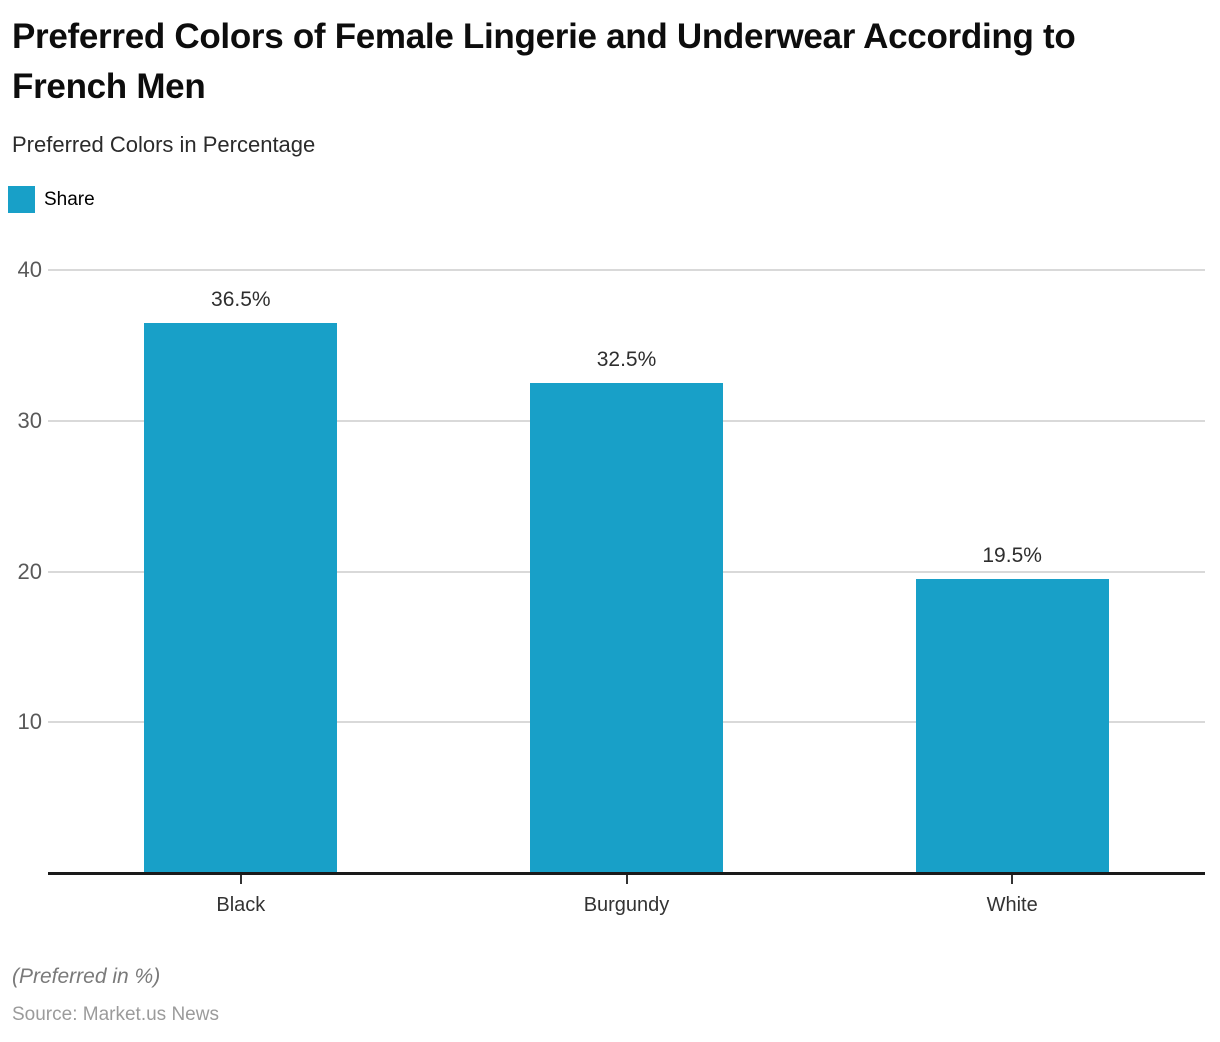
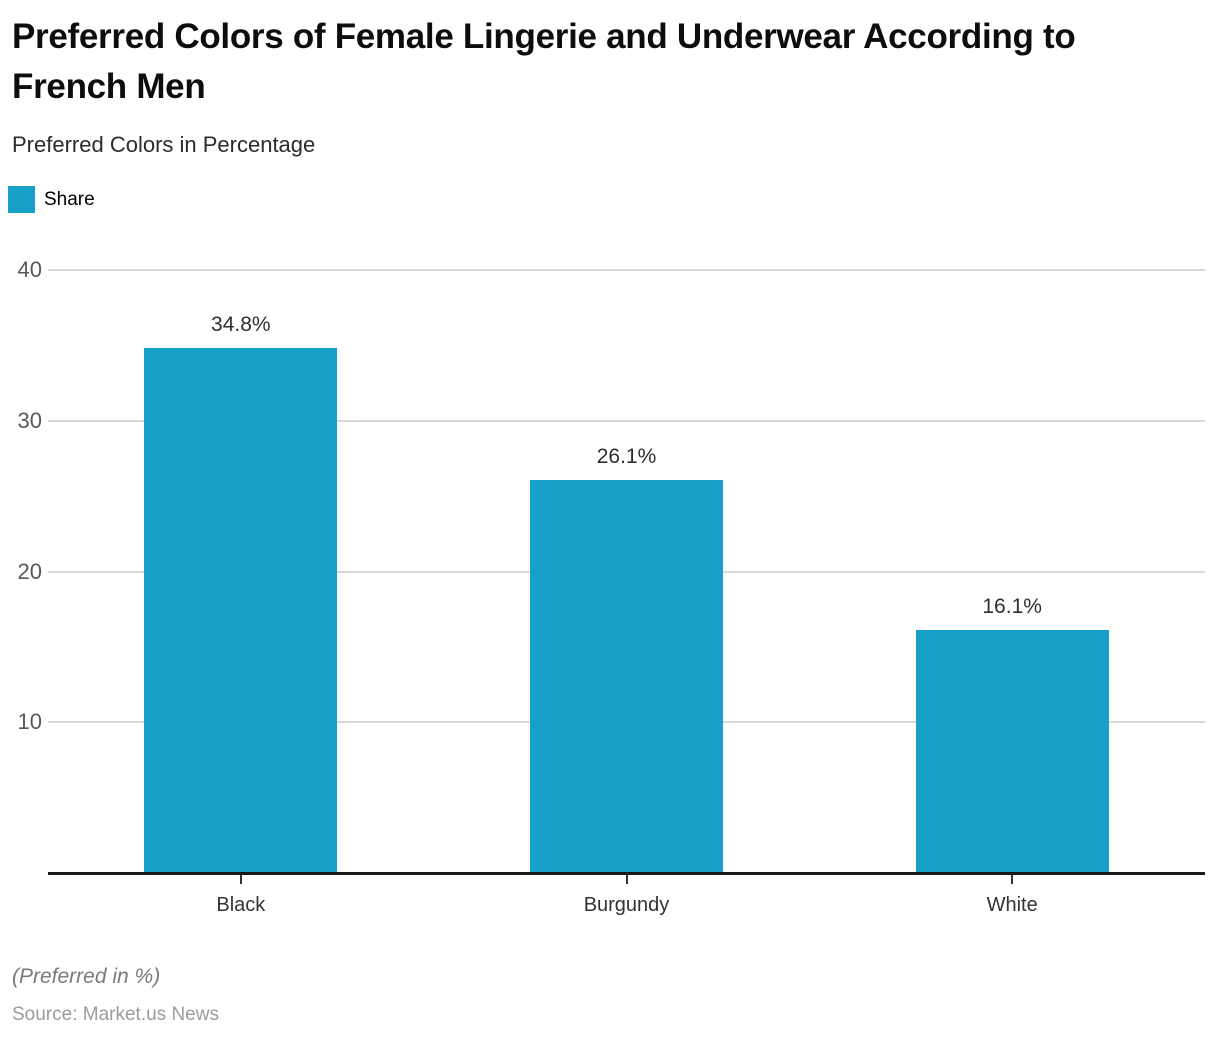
Black: 36.5% -> 34.8%
Burgundy: 32.5% -> 26.1%
White: 19.5% -> 16.1%
